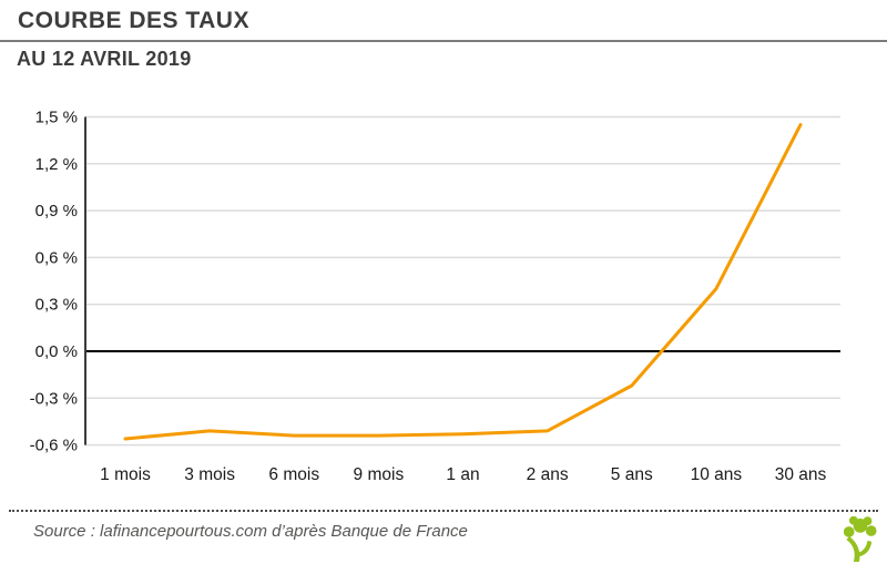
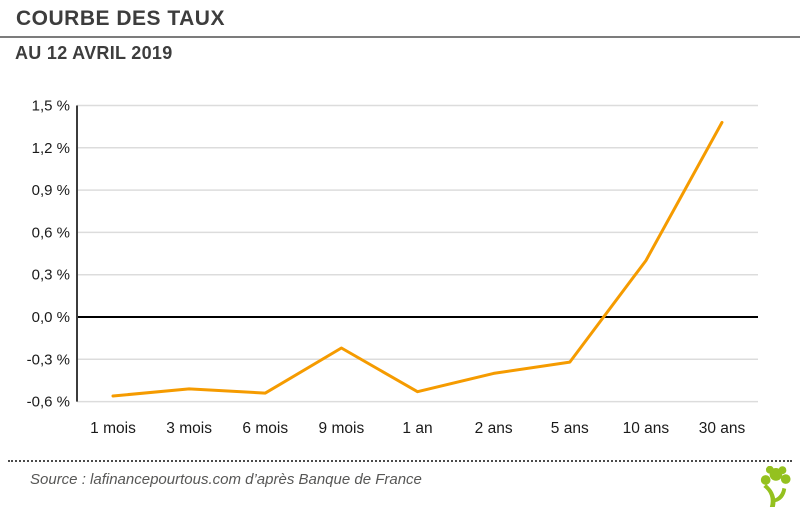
9 mois: -0,54% -> -0,22%
2 ans: -0,51% -> -0,40%
5 ans: -0,22% -> -0,32%
30 ans: 1,45% -> 1,38%
